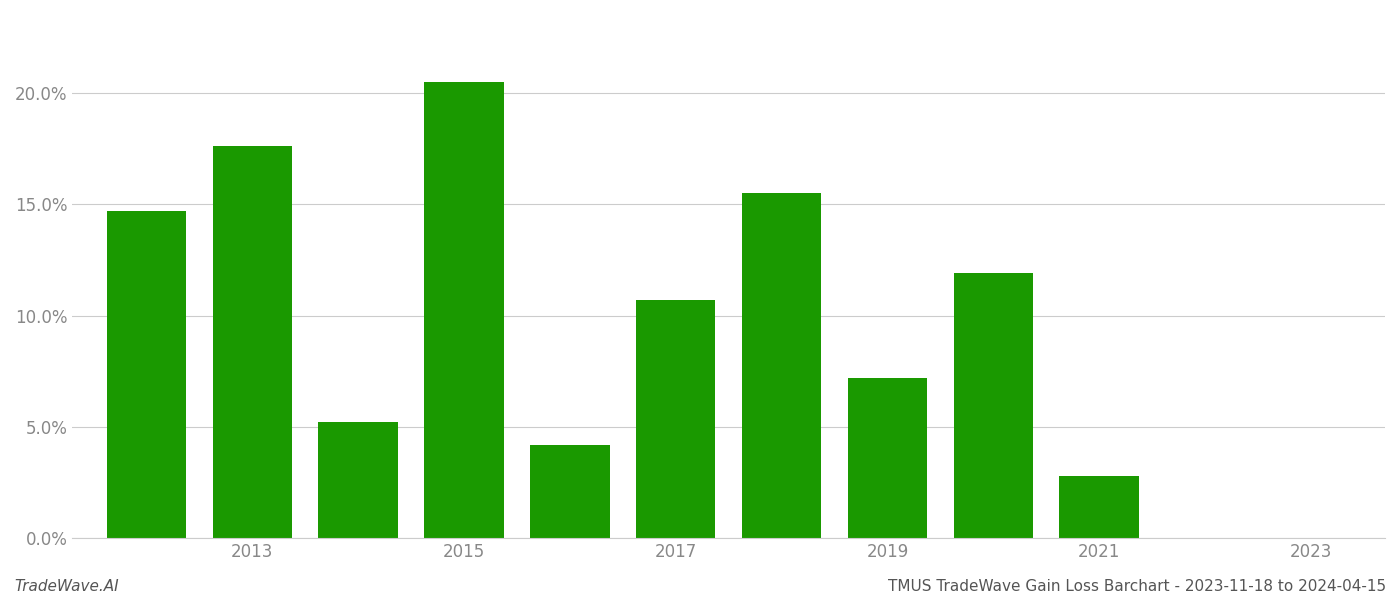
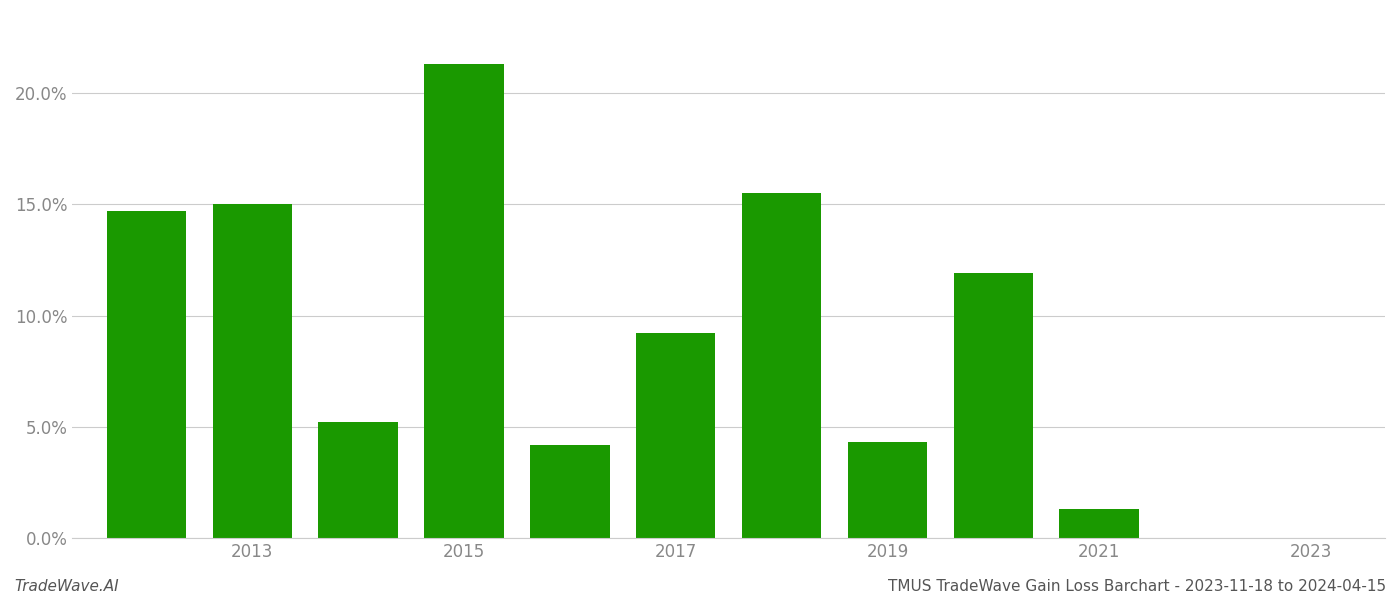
2013: 17.6% -> 15.0%
2015: 20.5% -> 21.3%
2017: 10.7% -> 9.2%
2019: 7.2% -> 4.3%
2021: 2.8% -> 1.3%
